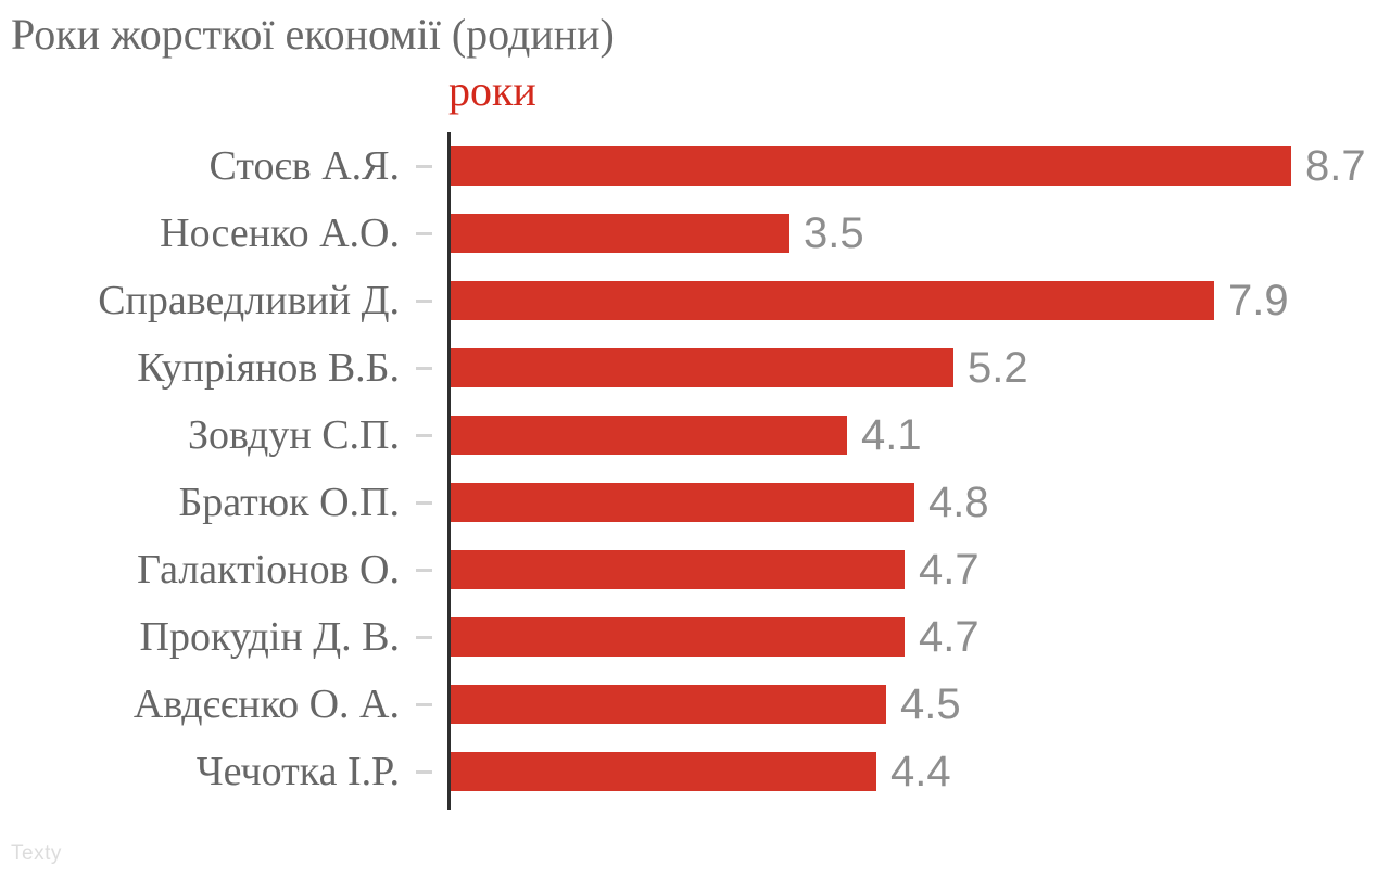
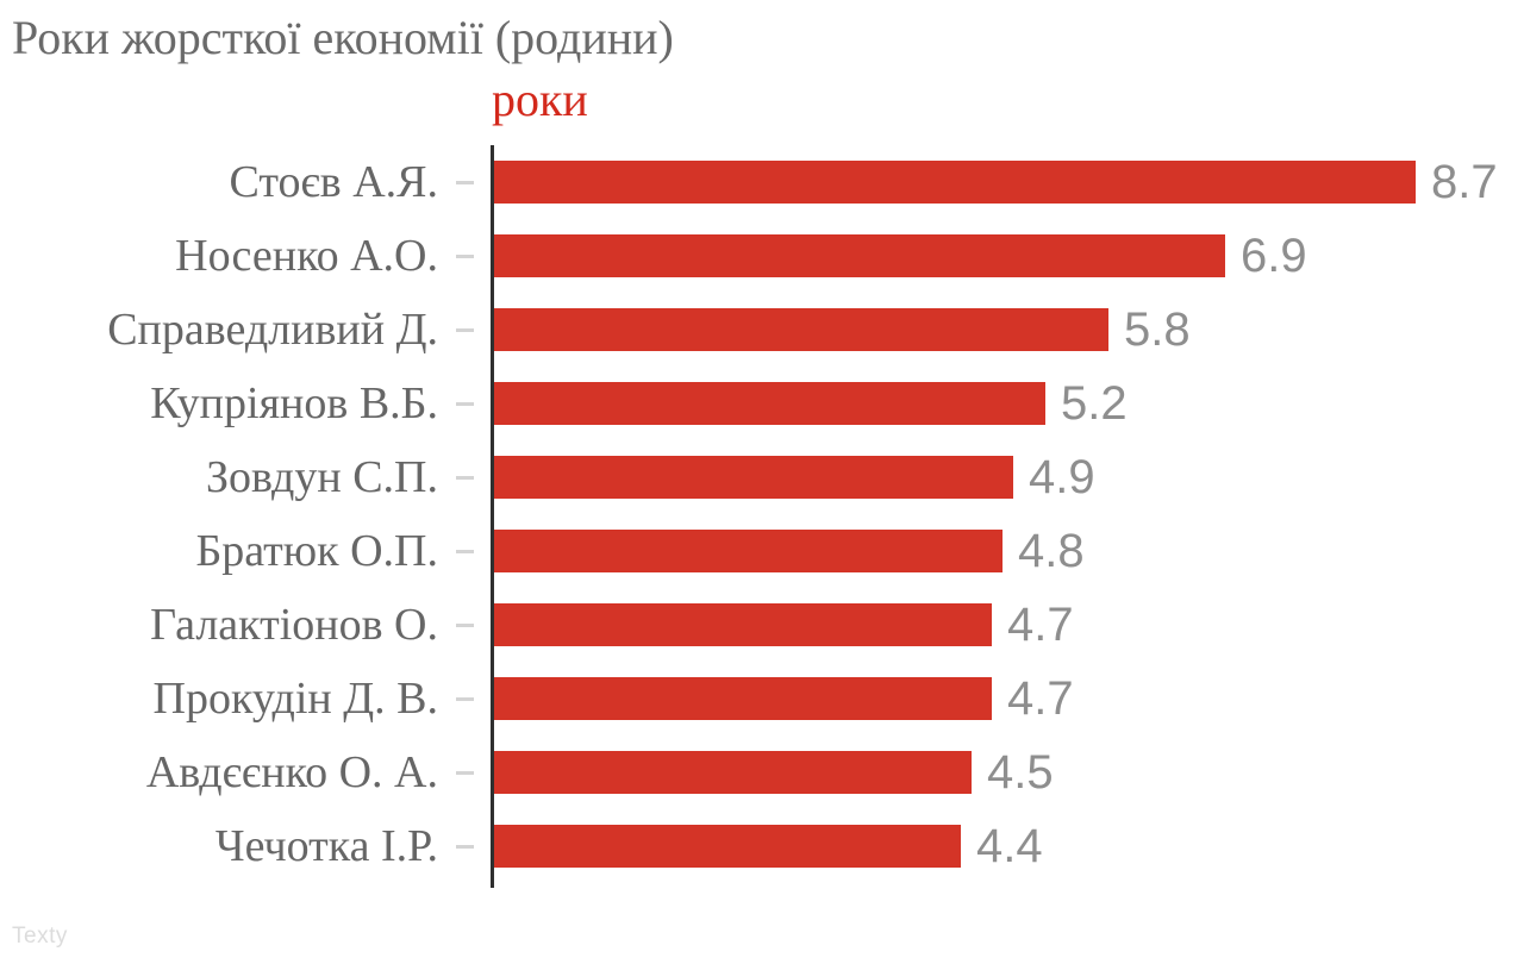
Носенко А.О.: 3.5 -> 6.9
Справедливий Д.: 7.9 -> 5.8
Зовдун С.П.: 4.1 -> 4.9
